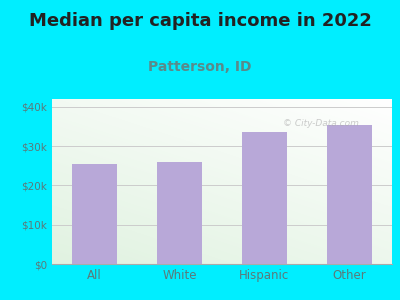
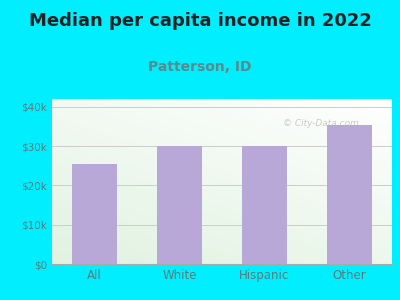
White: $26.0k -> $30.0k
Hispanic: $33.5k -> $30.0k
